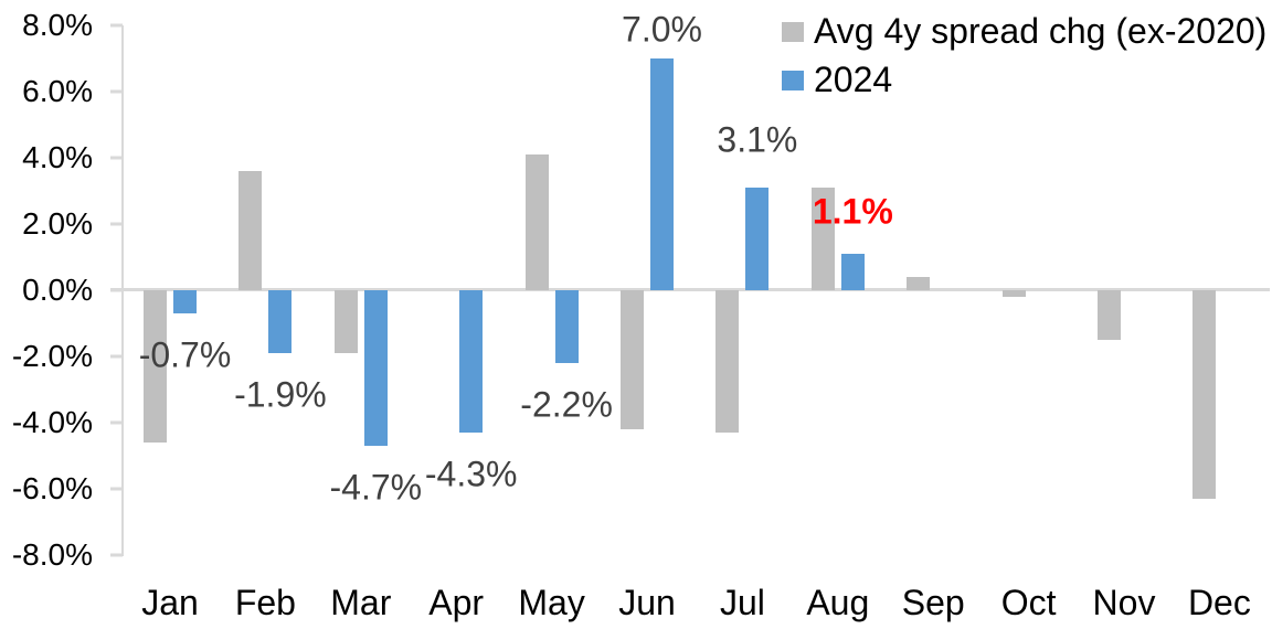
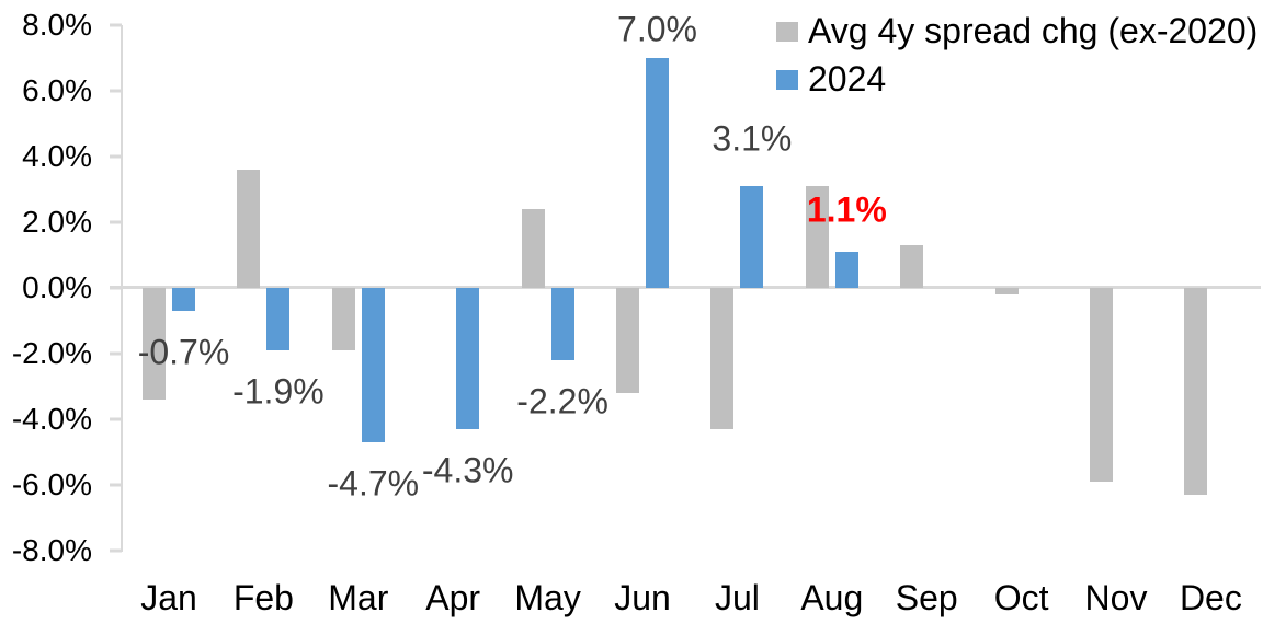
Avg 4y spread chg (ex-2020)/Jan: -4.6% -> -3.4%
Avg 4y spread chg (ex-2020)/May: 4.1% -> 2.4%
Avg 4y spread chg (ex-2020)/Jun: -4.2% -> -3.2%
Avg 4y spread chg (ex-2020)/Sep: 0.4% -> 1.3%
Avg 4y spread chg (ex-2020)/Nov: -1.5% -> -5.9%
